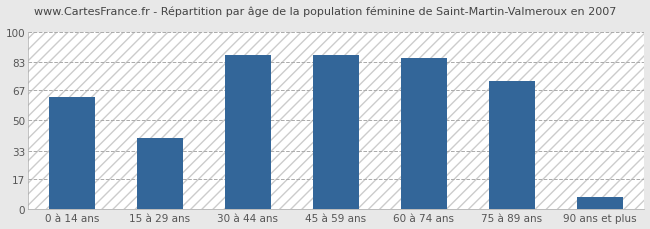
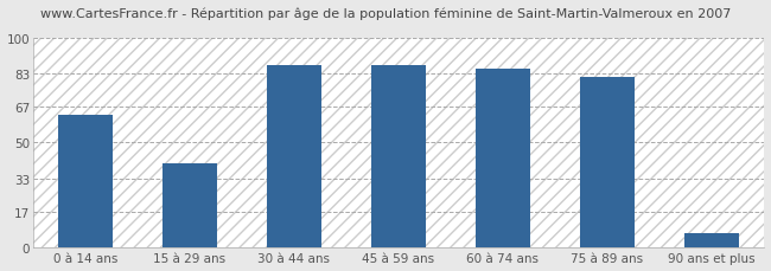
75 à 89 ans: 72 -> 81
